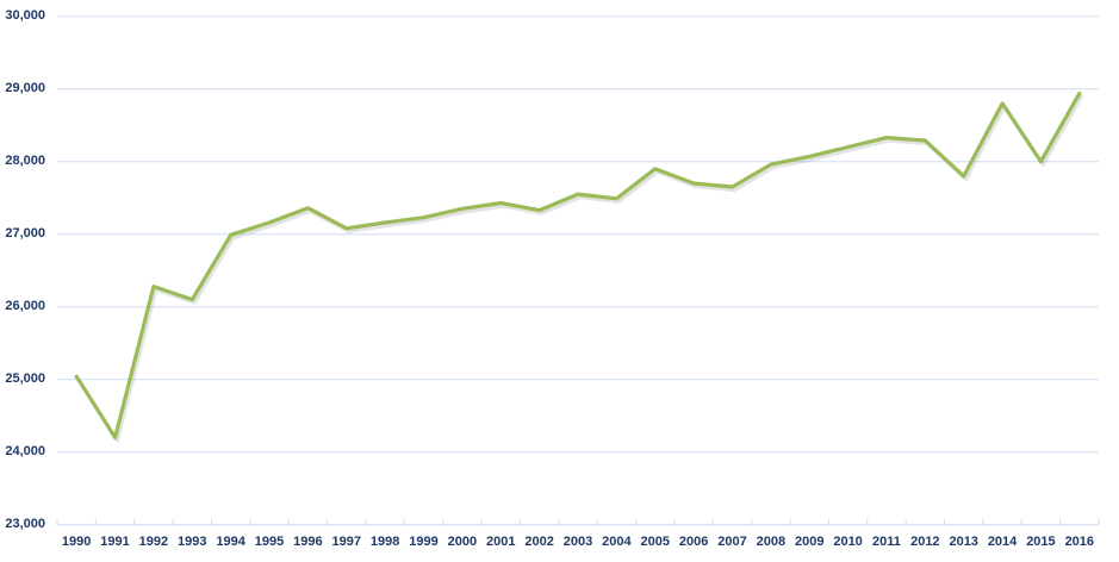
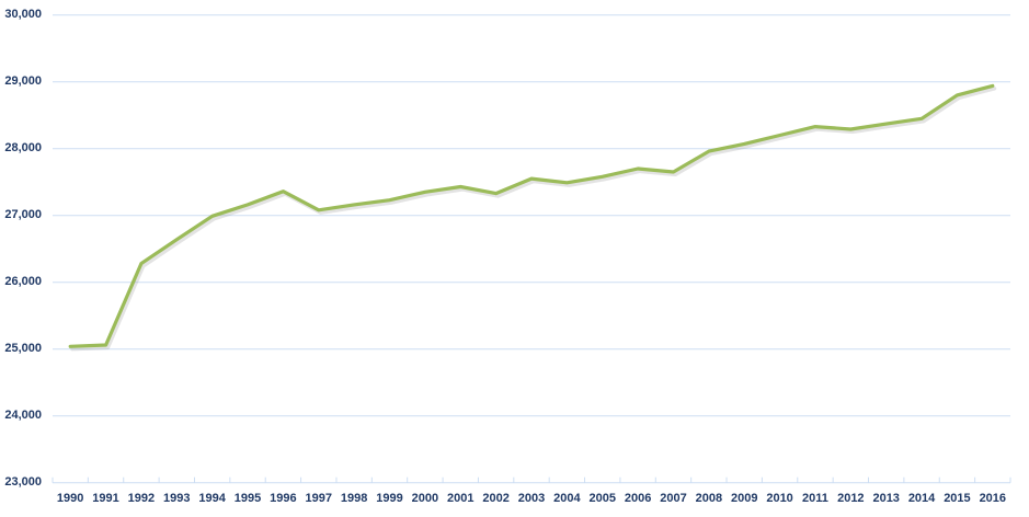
1991: 24200 -> 25100
1993: 26100 -> 26600
2005: 27900 -> 27600
2013: 27800 -> 28400
2014: 28800 -> 28400
2015: 28000 -> 28800
